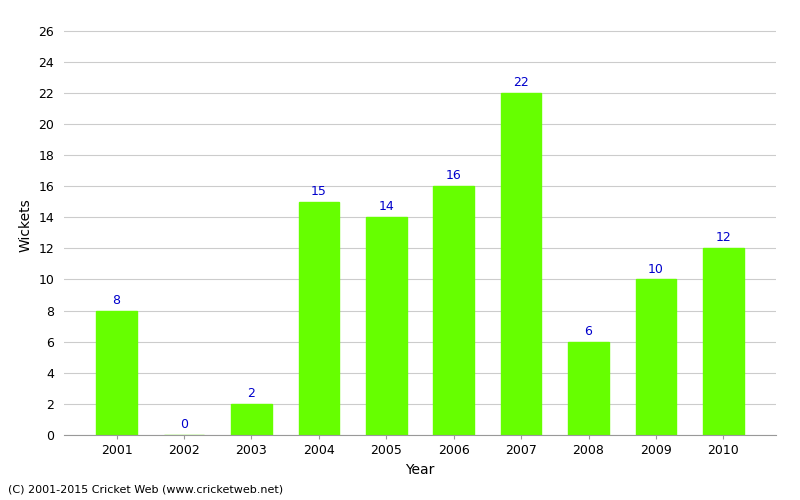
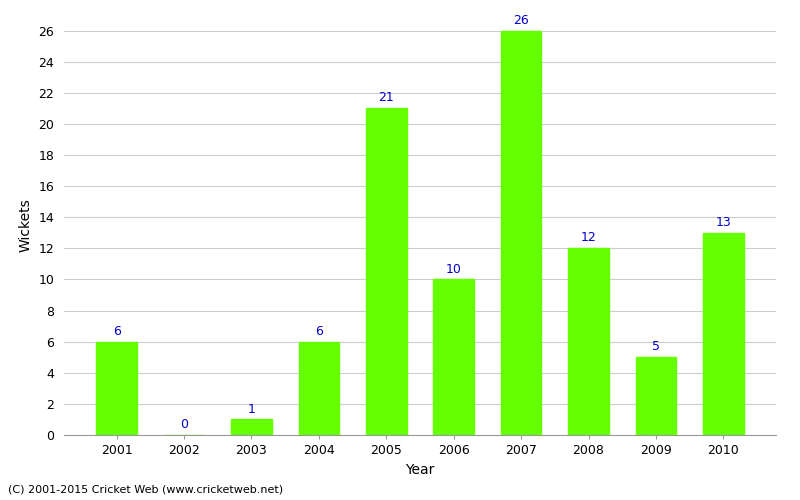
2001: 8 -> 6
2003: 2 -> 1
2004: 15 -> 6
2005: 14 -> 21
2006: 16 -> 10
2007: 22 -> 26
2008: 6 -> 12
2009: 10 -> 5
2010: 12 -> 13
